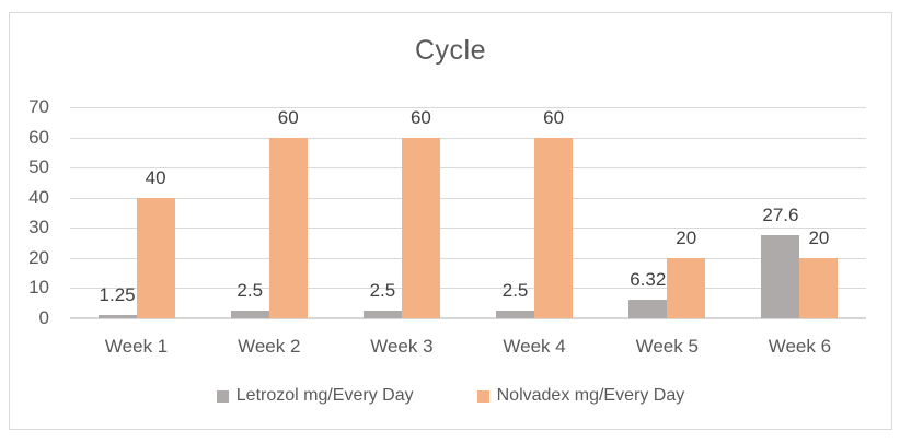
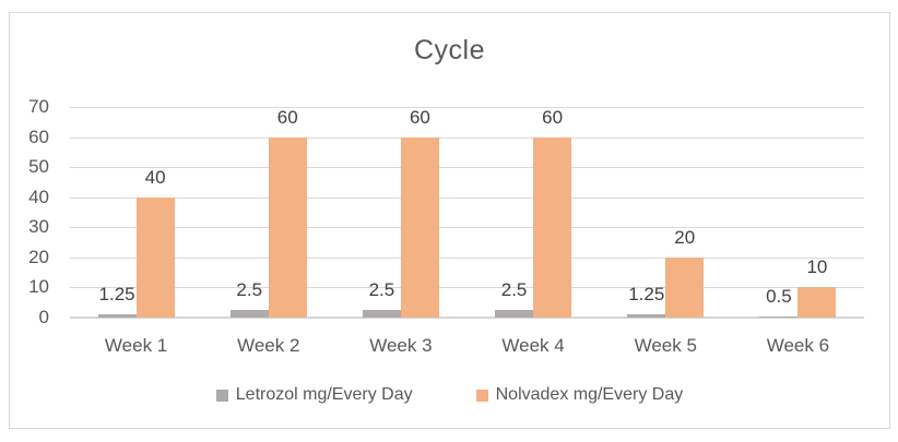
Letrozol mg/Every Day/Week 5: 6.32 -> 1.25
Letrozol mg/Every Day/Week 6: 27.6 -> 0.5
Nolvadex mg/Every Day/Week 6: 20 -> 10
